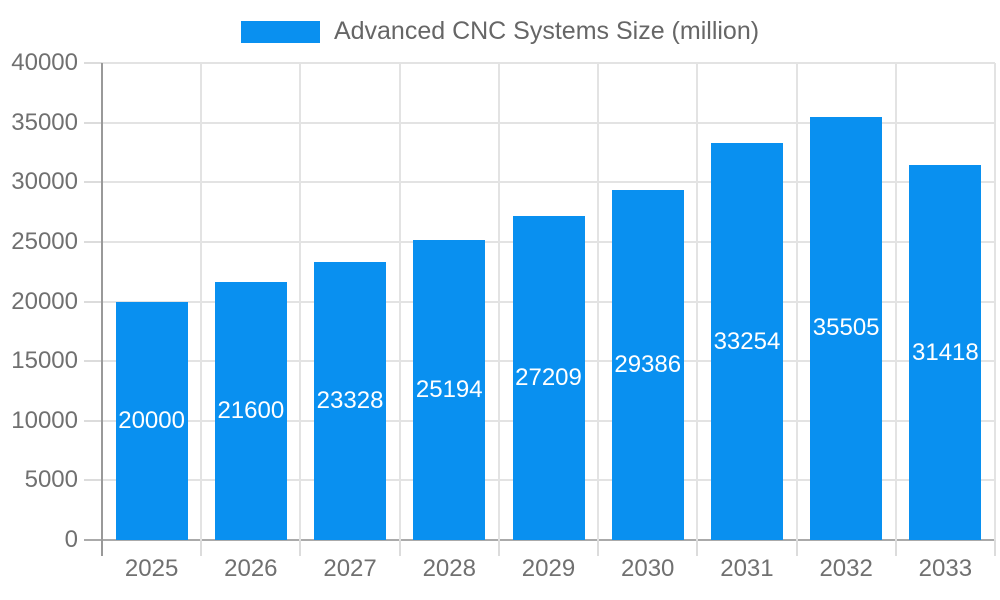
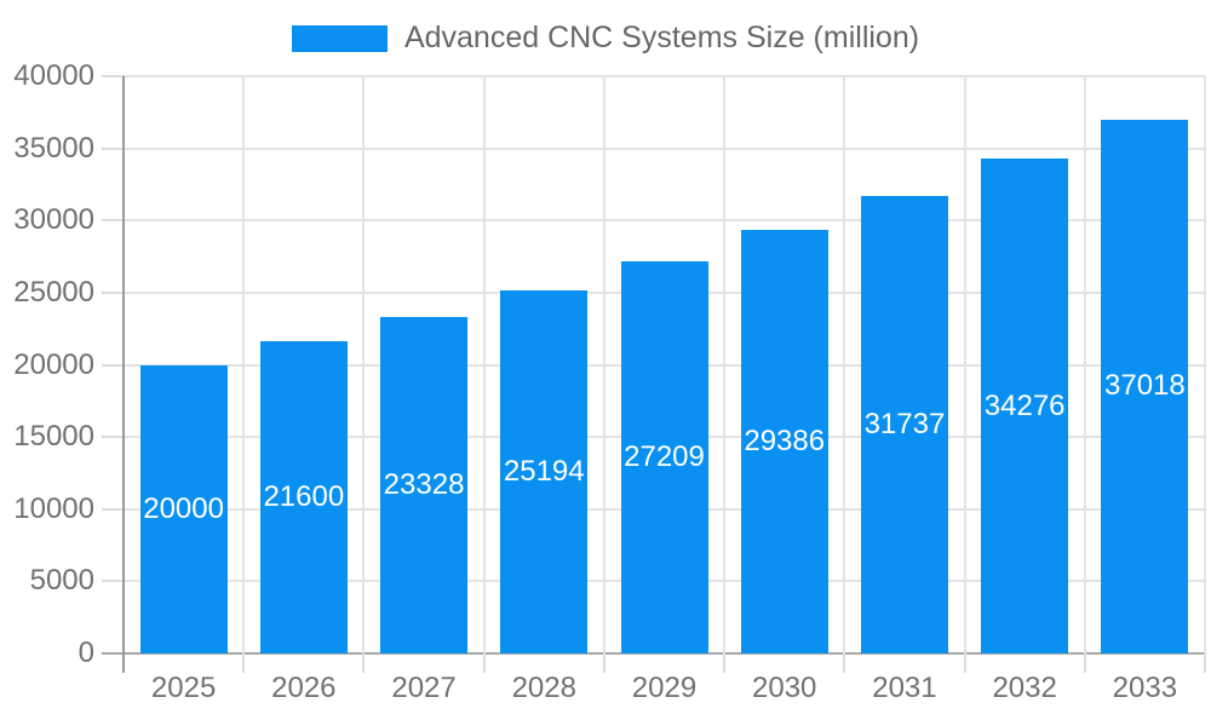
2031: 33254 -> 31737
2032: 35505 -> 34276
2033: 31418 -> 37018
